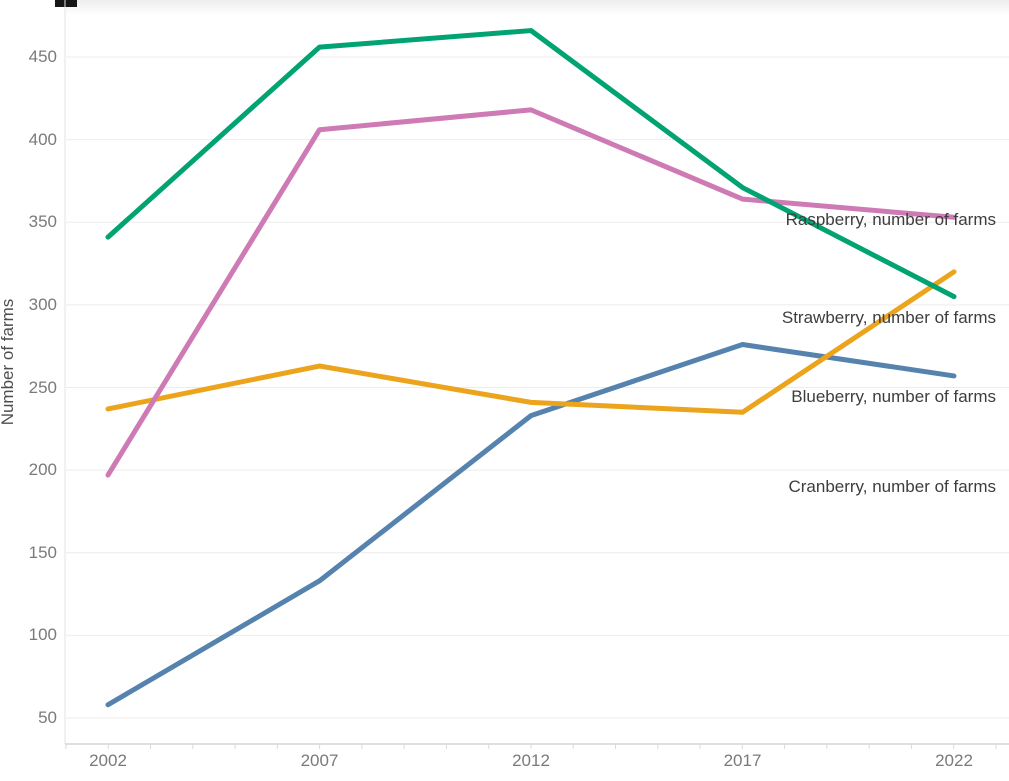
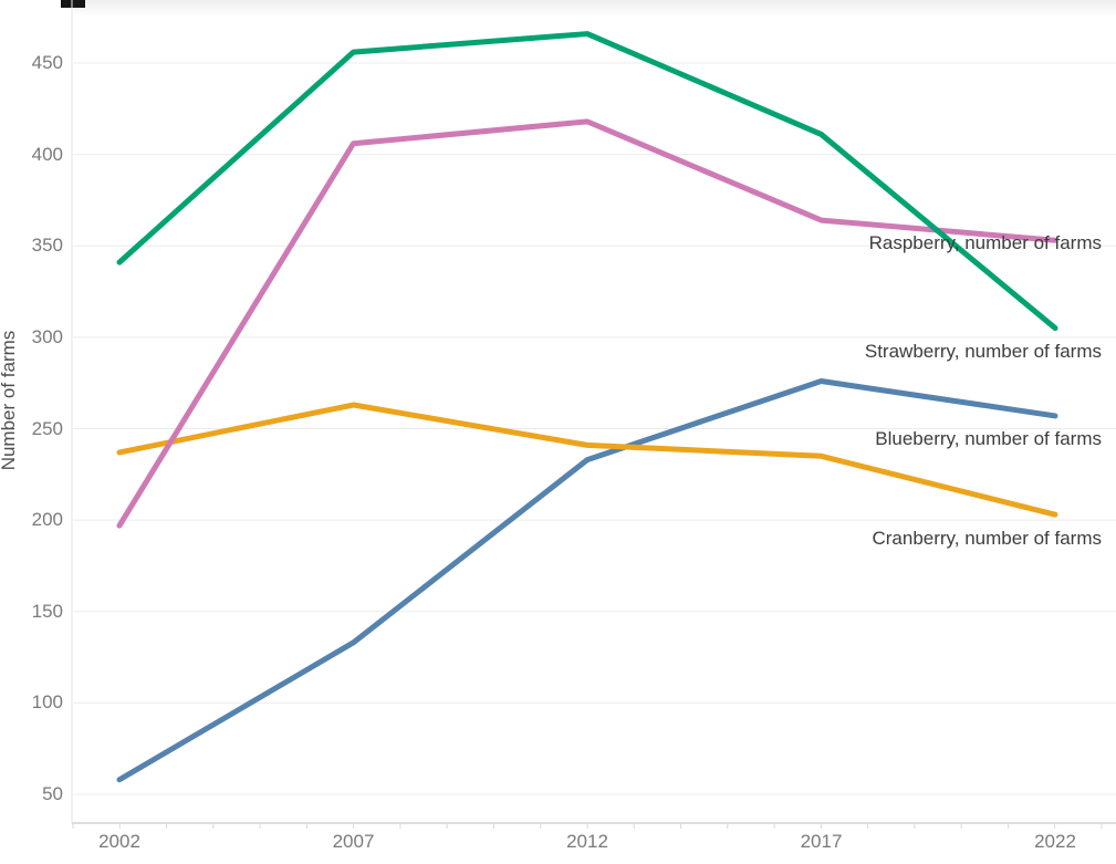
Strawberry, number of farms/2017: 371 -> 411
Cranberry, number of farms/2022: 320 -> 203
